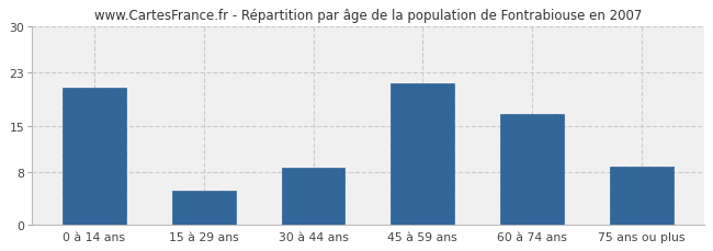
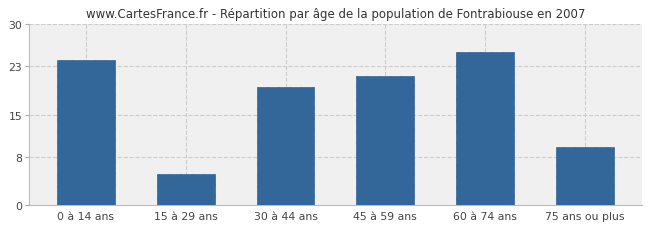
0 à 14 ans: 20.8 -> 24.1
30 à 44 ans: 8.6 -> 19.6
60 à 74 ans: 16.8 -> 25.4
75 ans ou plus: 8.8 -> 9.7
